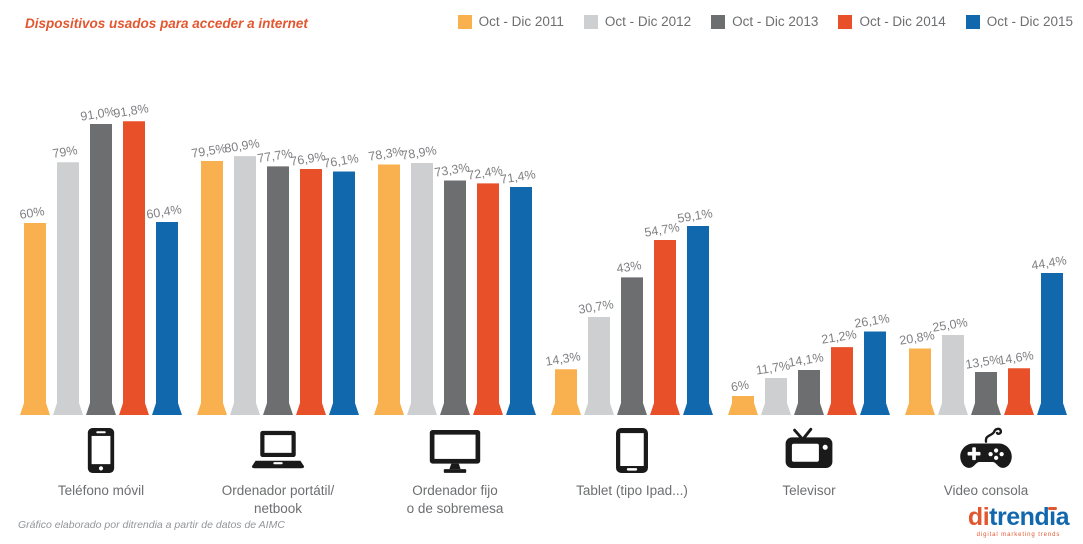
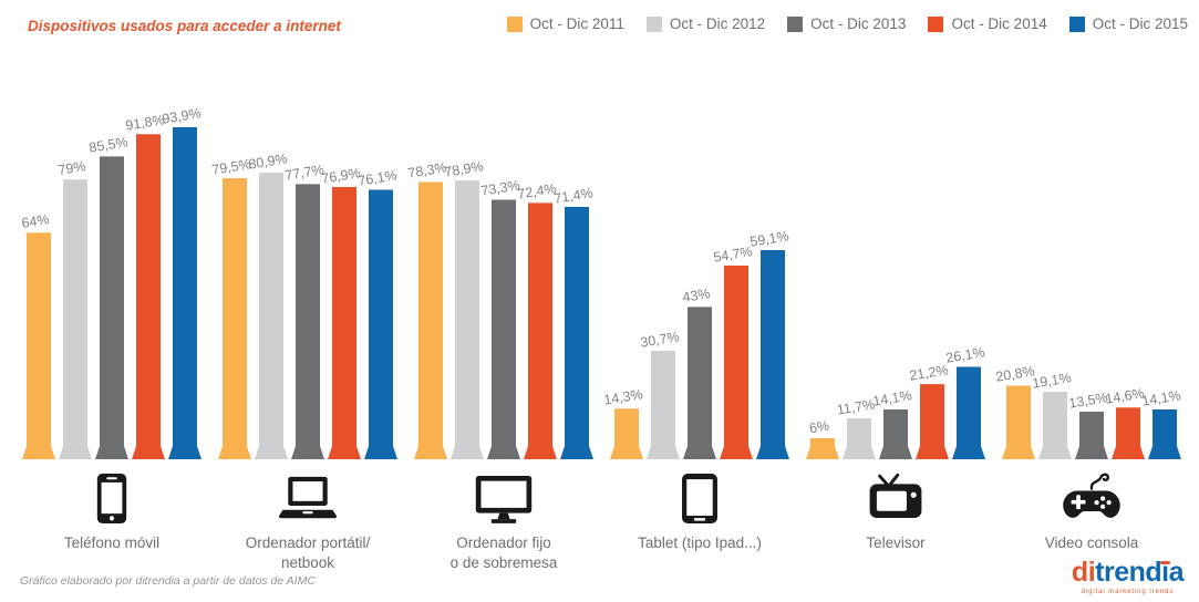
Oct - Dic 2011/Teléfono móvil: 60% -> 64%
Oct - Dic 2013/Teléfono móvil: 91,0% -> 85,5%
Oct - Dic 2015/Teléfono móvil: 60,4% -> 93,9%
Oct - Dic 2012/Video consola: 25,0% -> 19,1%
Oct - Dic 2015/Video consola: 44,4% -> 14,1%
